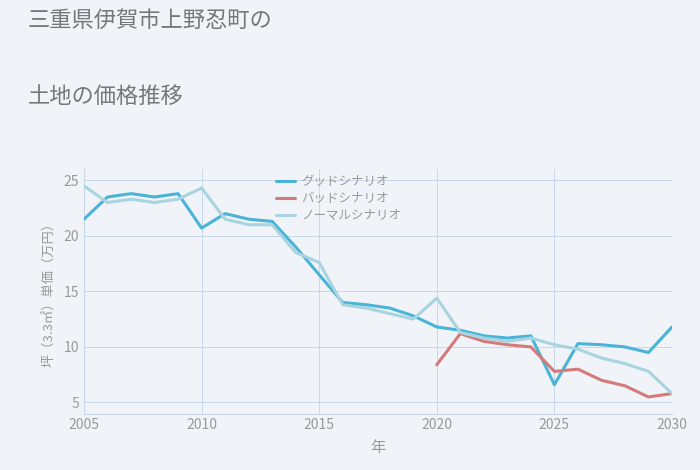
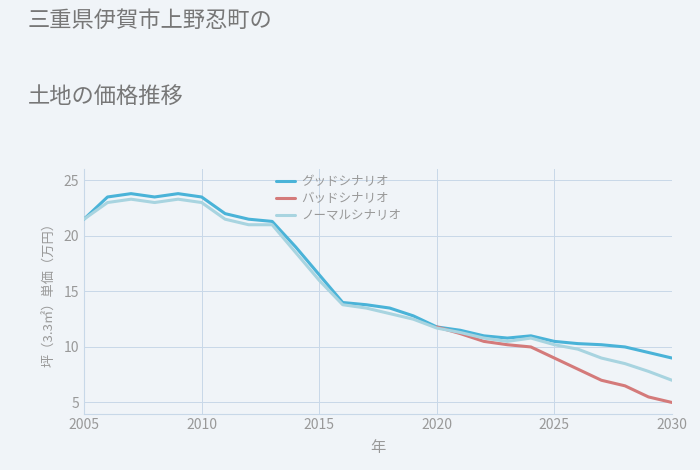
ノーマルシナリオ/2005: 24.5 -> 21.5
グッドシナリオ/2010: 20.7 -> 23.5
ノーマルシナリオ/2010: 24.3 -> 23.0
ノーマルシナリオ/2015: 17.6 -> 16.0
バッドシナリオ/2020: 8.4 -> 11.8
ノーマルシナリオ/2020: 14.4 -> 11.7
グッドシナリオ/2025: 6.6 -> 10.5
バッドシナリオ/2025: 7.8 -> 9.0
グッドシナリオ/2030: 11.8 -> 9.0
バッドシナリオ/2030: 5.8 -> 5.0
ノーマルシナリオ/2030: 5.8 -> 7.0
